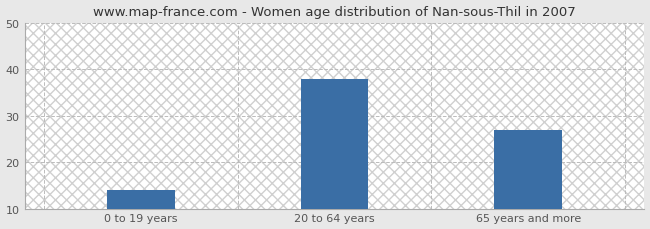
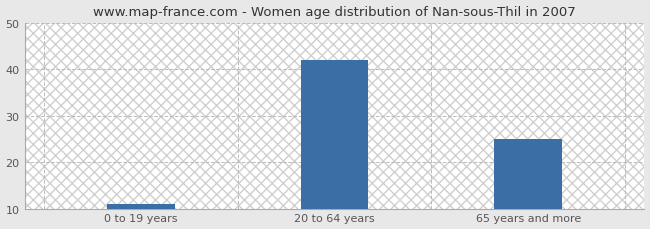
0 to 19 years: 14 -> 11
20 to 64 years: 38 -> 42
65 years and more: 27 -> 25
